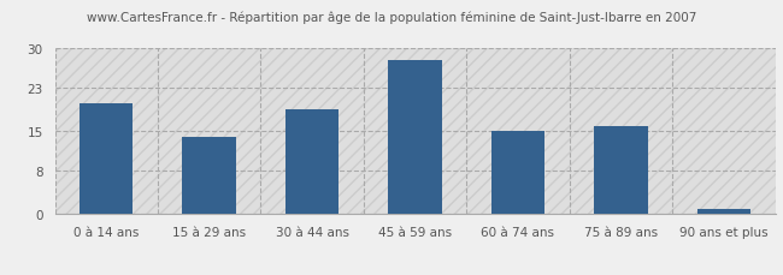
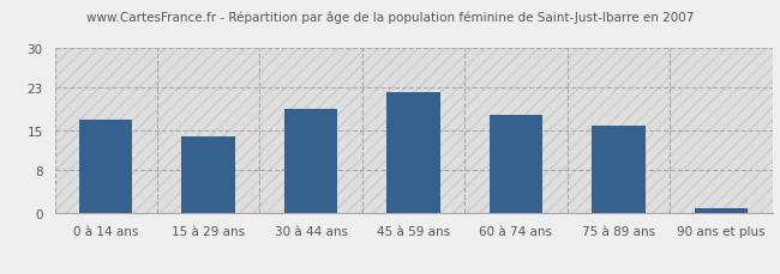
0 à 14 ans: 20 -> 17
45 à 59 ans: 28 -> 22
60 à 74 ans: 15 -> 18
